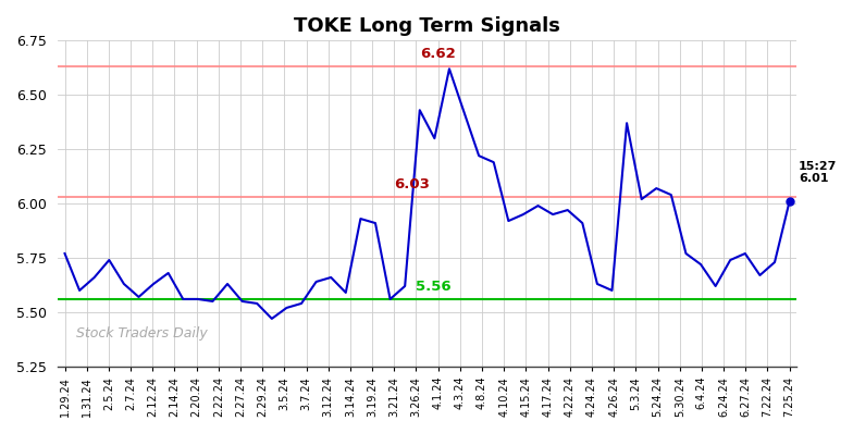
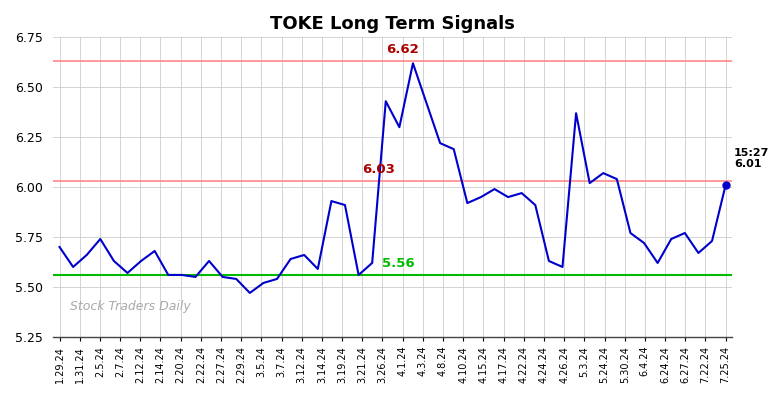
1.29.24: 5.77 -> 5.70
